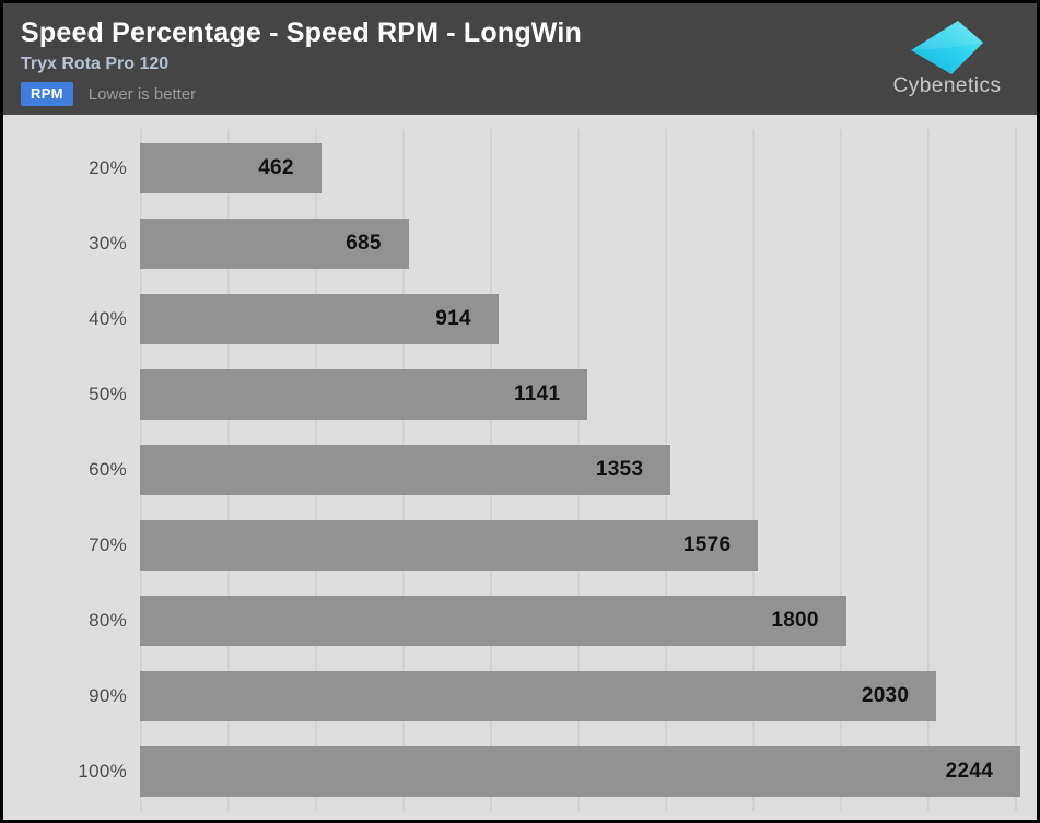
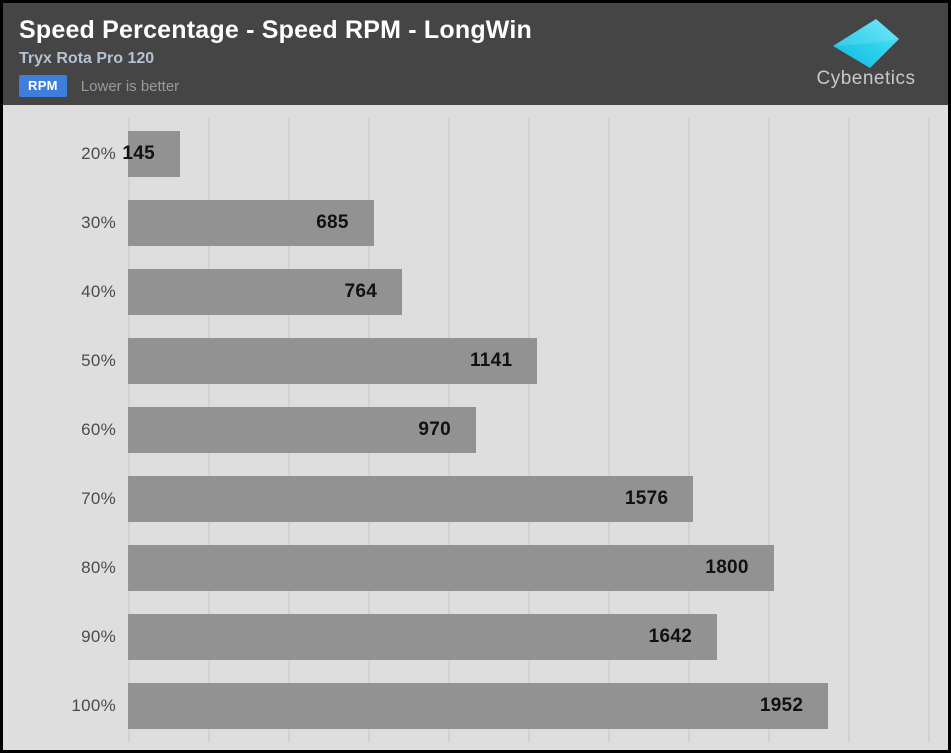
20%: 462 -> 145
40%: 914 -> 764
60%: 1353 -> 970
90%: 2030 -> 1642
100%: 2244 -> 1952
